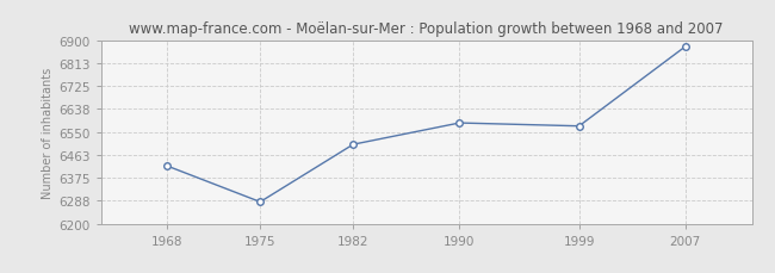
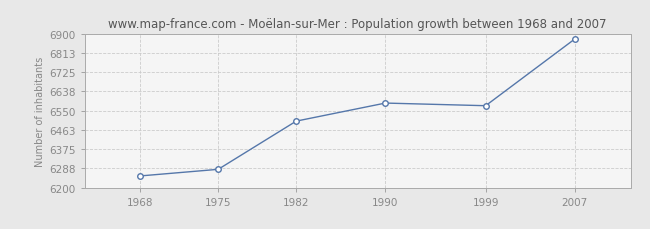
1968: 6420 -> 6253
